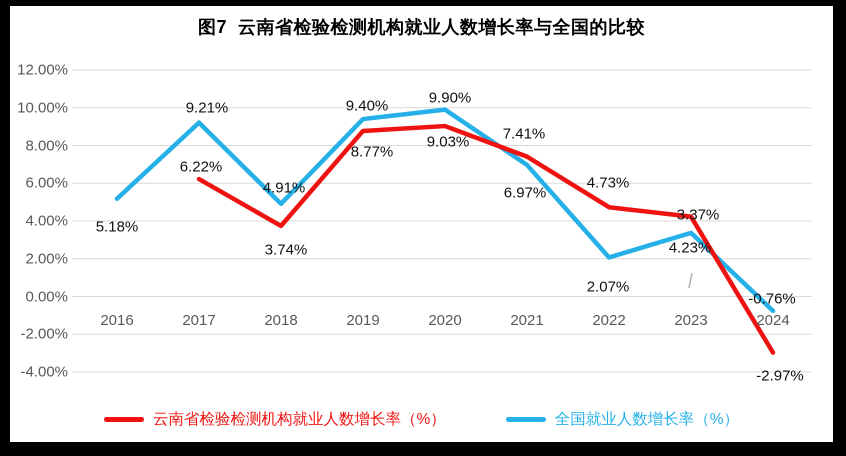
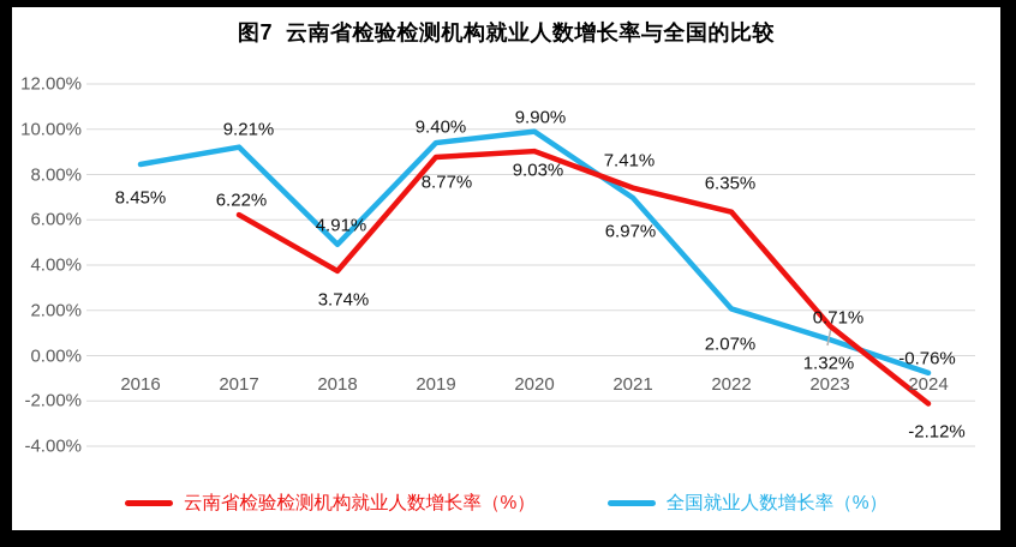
全国就业人数增长率（%）/2016: 5.18% -> 8.45%
云南省检验检测机构就业人数增长率（%）/2022: 4.73% -> 6.35%
云南省检验检测机构就业人数增长率（%）/2023: 4.23% -> 1.32%
全国就业人数增长率（%）/2023: 3.37% -> 0.71%
云南省检验检测机构就业人数增长率（%）/2024: -2.97% -> -2.12%
